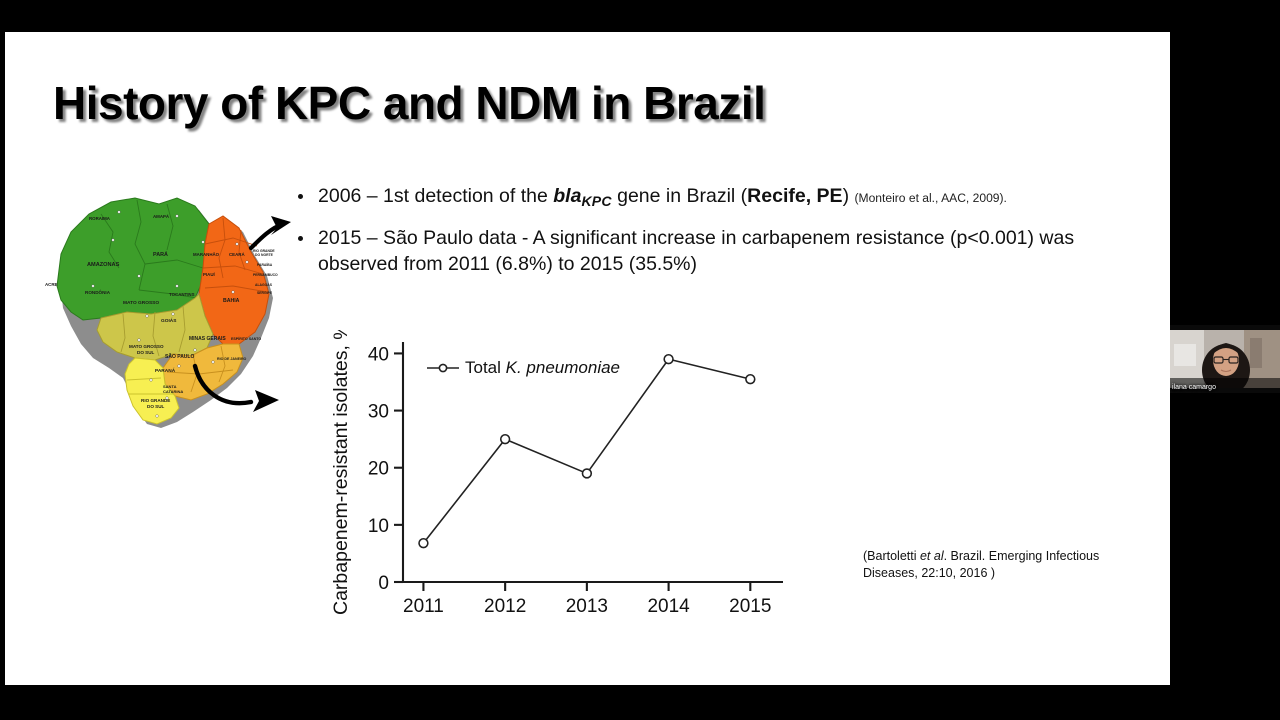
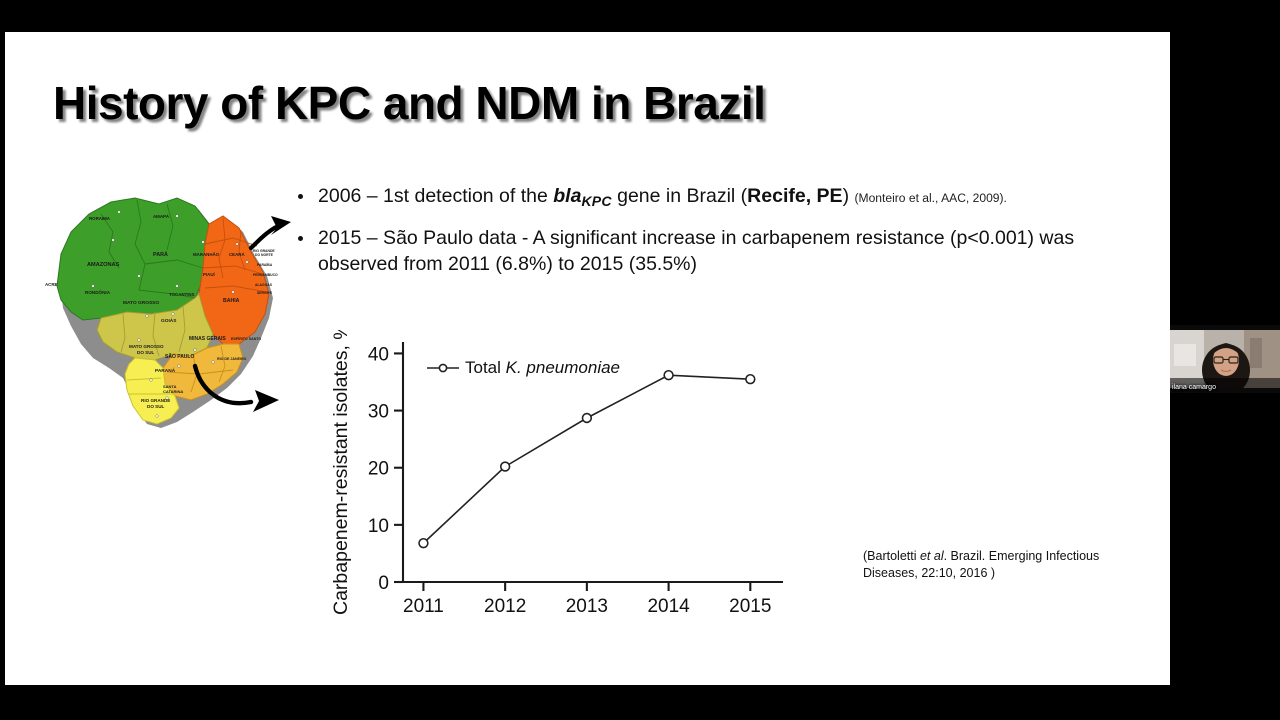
2012: 25 -> 20
2013: 19 -> 29
2014: 39 -> 36
